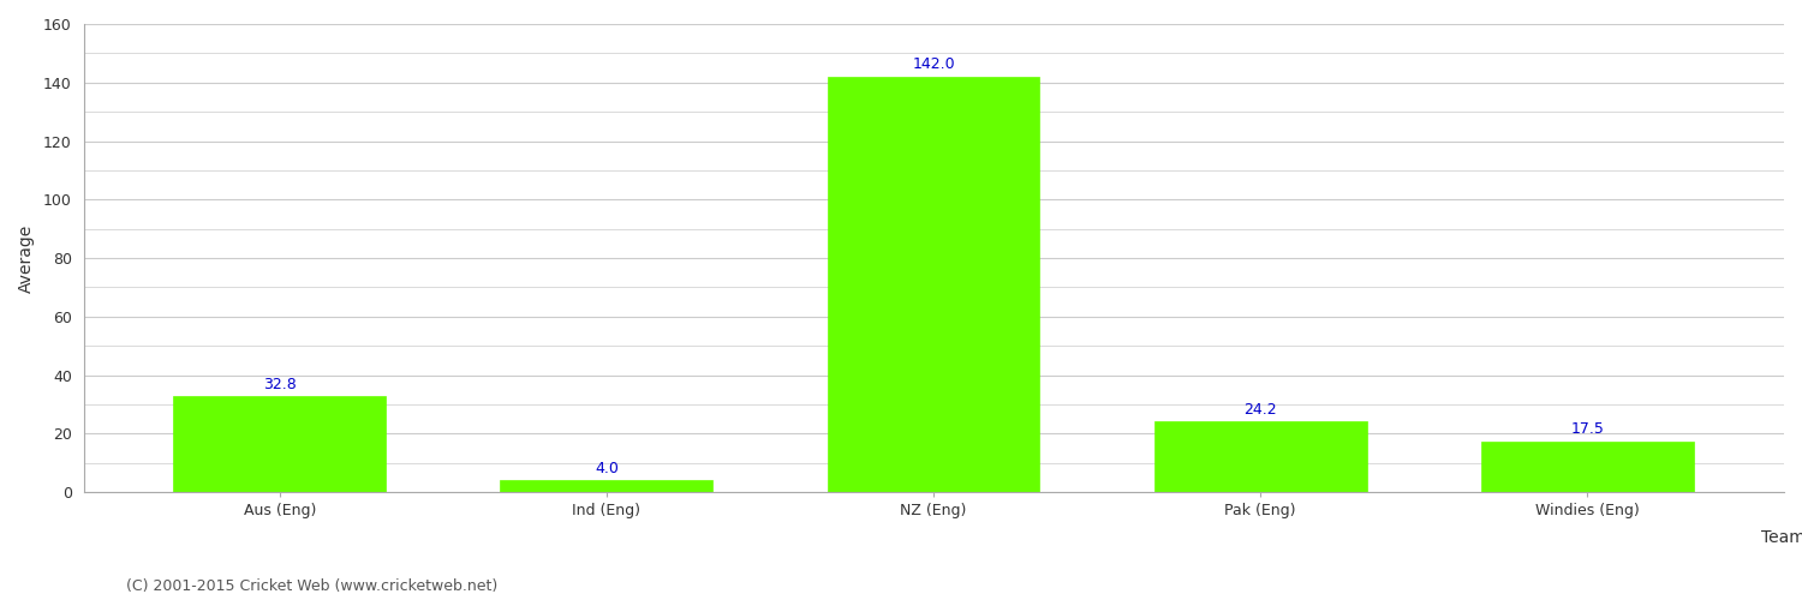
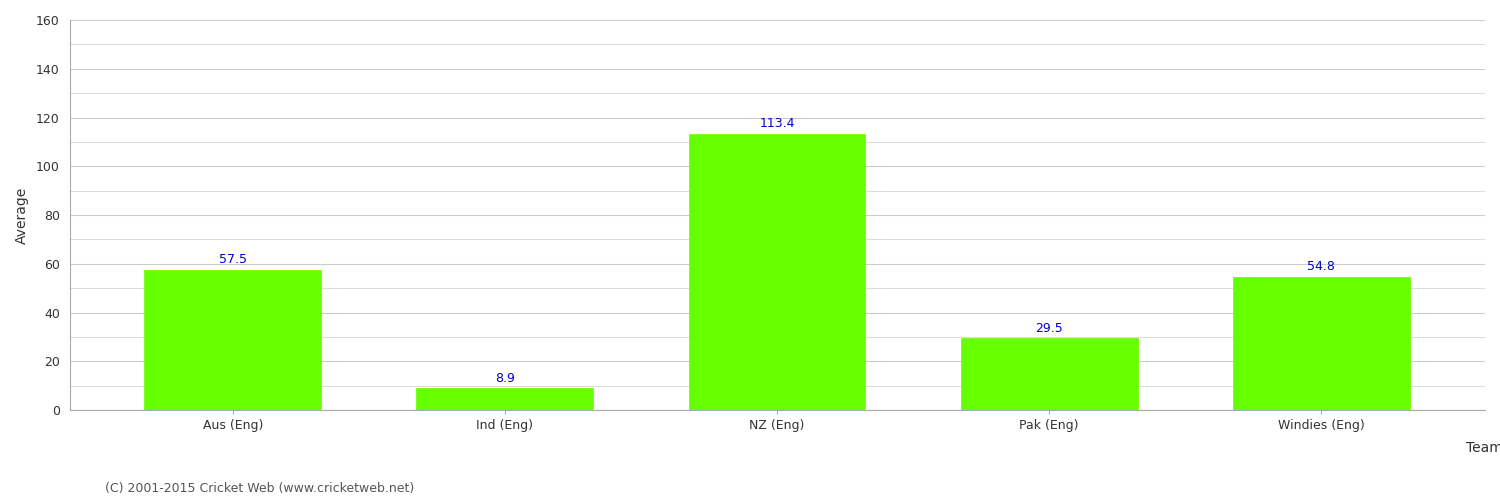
Aus (Eng): 32.8 -> 57.5
Ind (Eng): 4.0 -> 8.9
NZ (Eng): 142.0 -> 113.4
Pak (Eng): 24.2 -> 29.5
Windies (Eng): 17.5 -> 54.8
